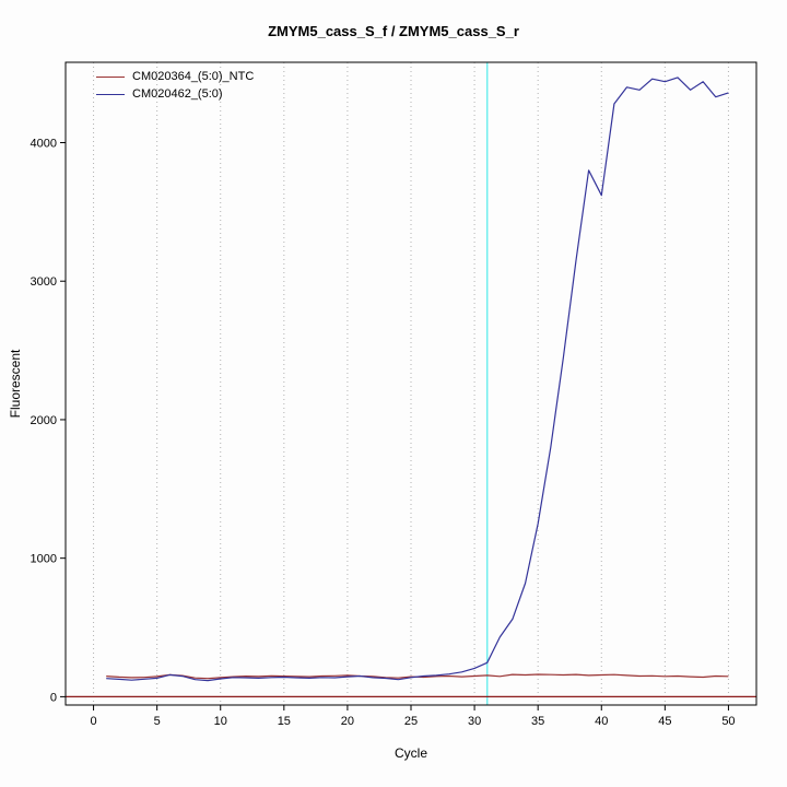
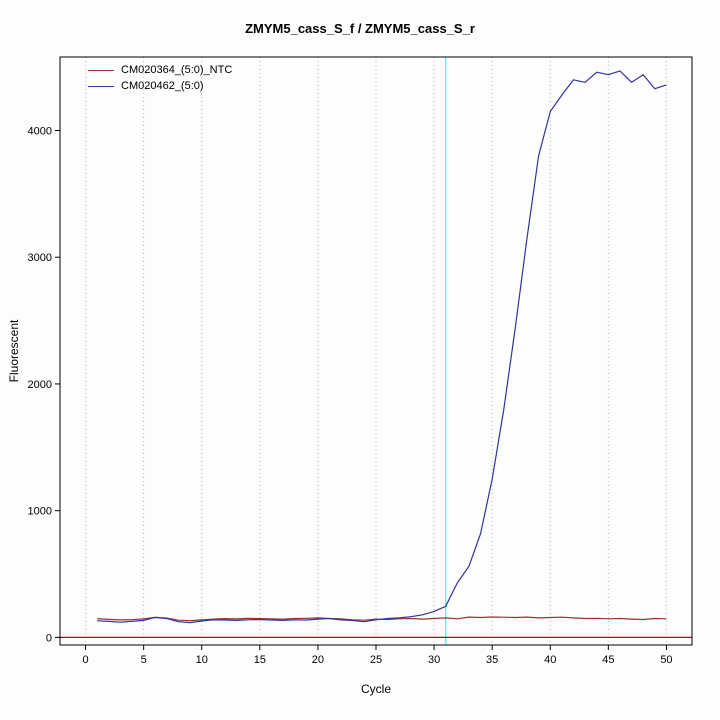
CM020462_(5:0)/40: 3620 -> 4150
